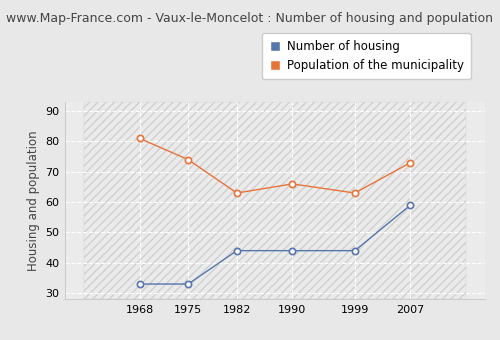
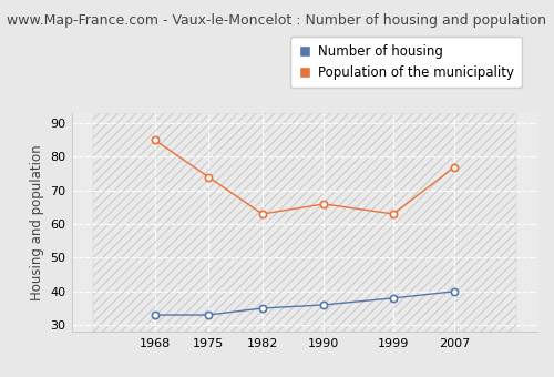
Population of the municipality/1968: 81 -> 85
Number of housing/1982: 44 -> 35
Number of housing/1990: 44 -> 36
Number of housing/1999: 44 -> 38
Number of housing/2007: 59 -> 40
Population of the municipality/2007: 73 -> 77
